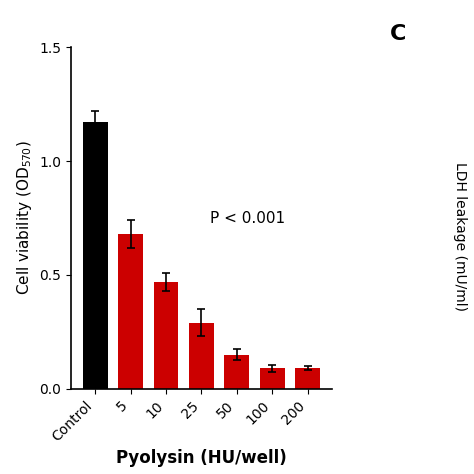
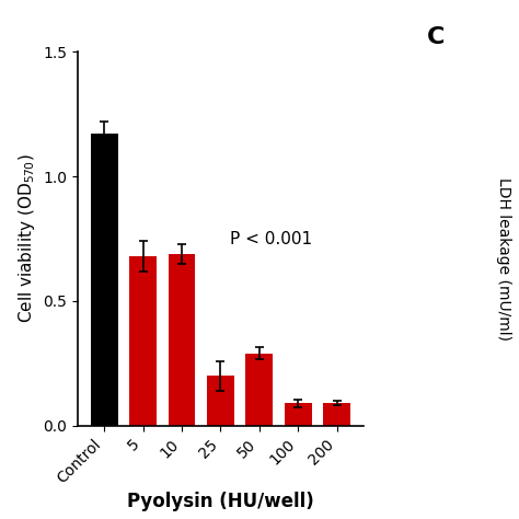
10: 0.47 -> 0.69
25: 0.29 -> 0.20
50: 0.15 -> 0.29
